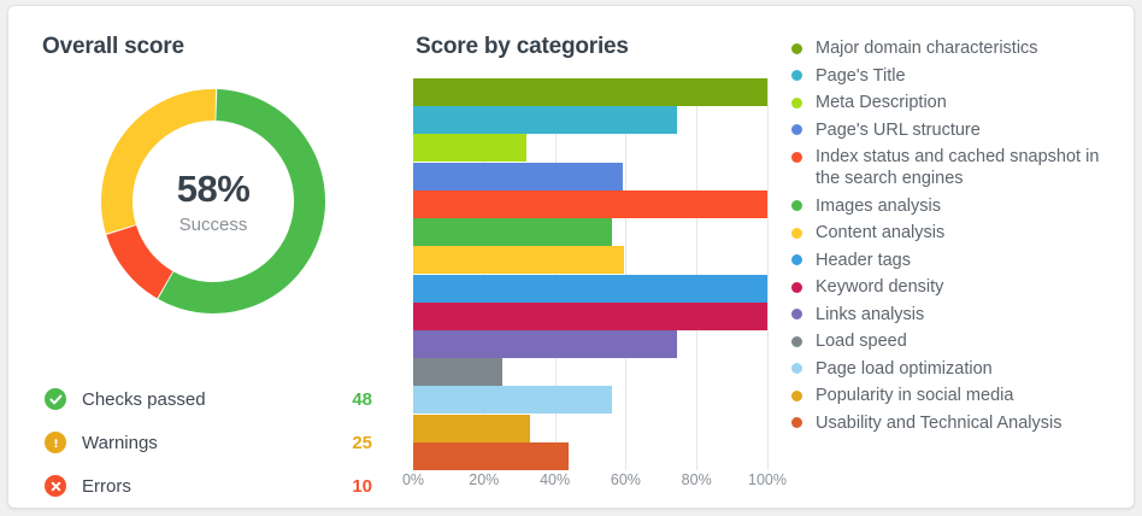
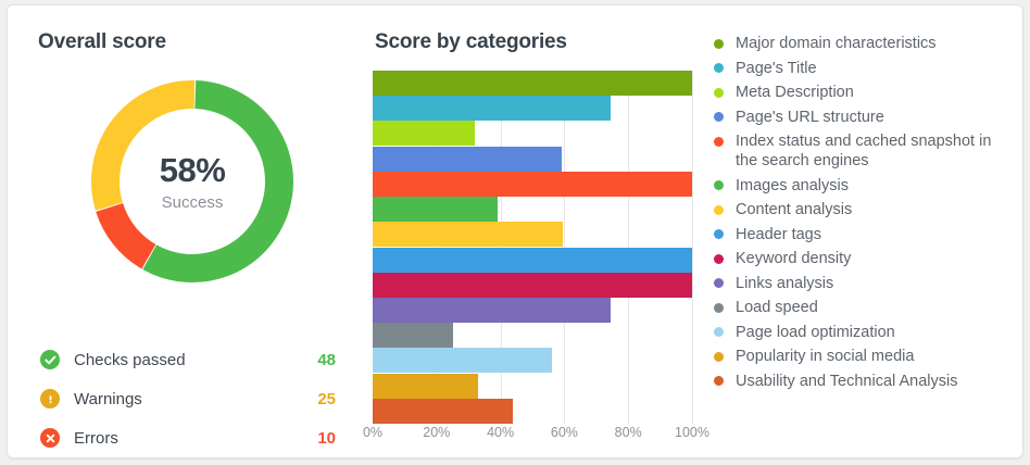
Images analysis: 56% -> 39%
